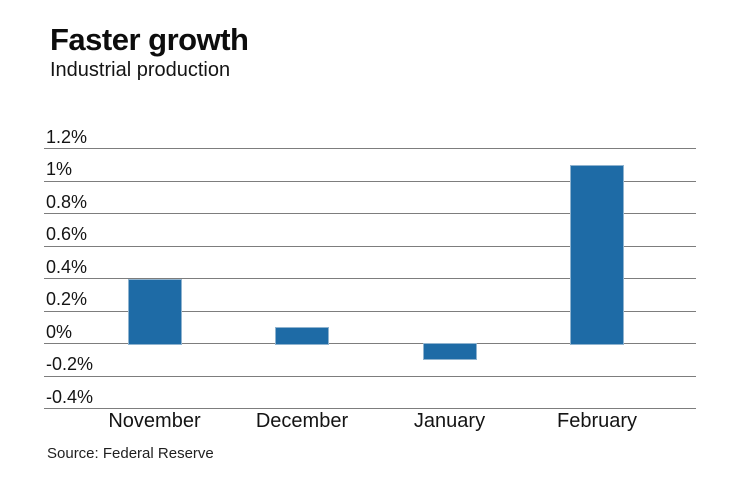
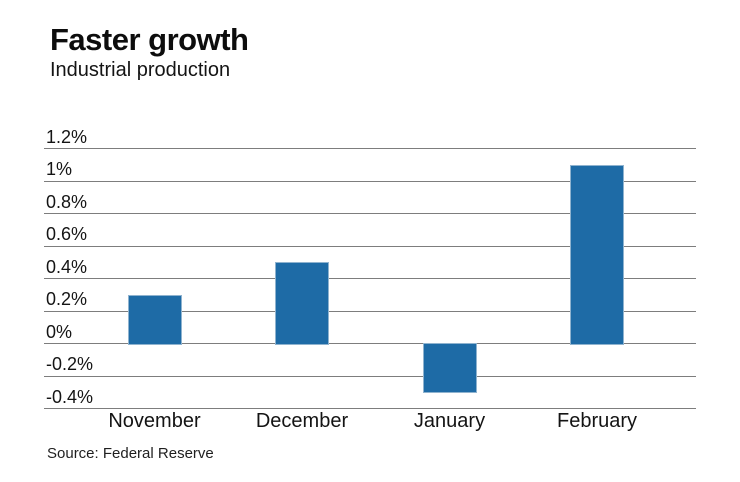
November: 0.4% -> 0.3%
December: 0.1% -> 0.5%
January: -0.1% -> -0.3%
